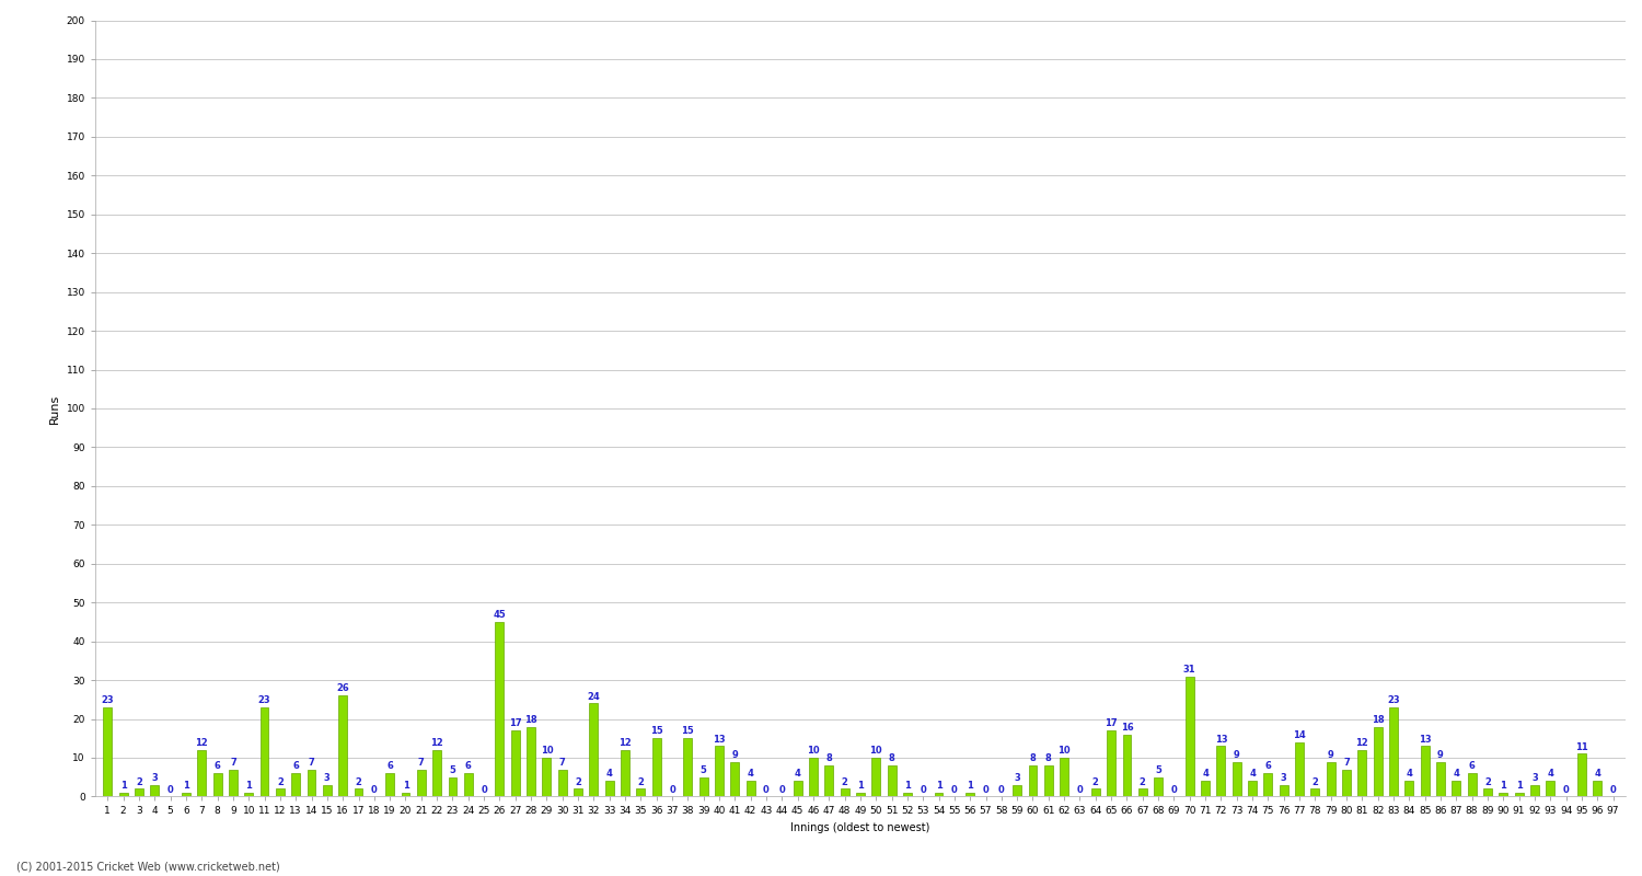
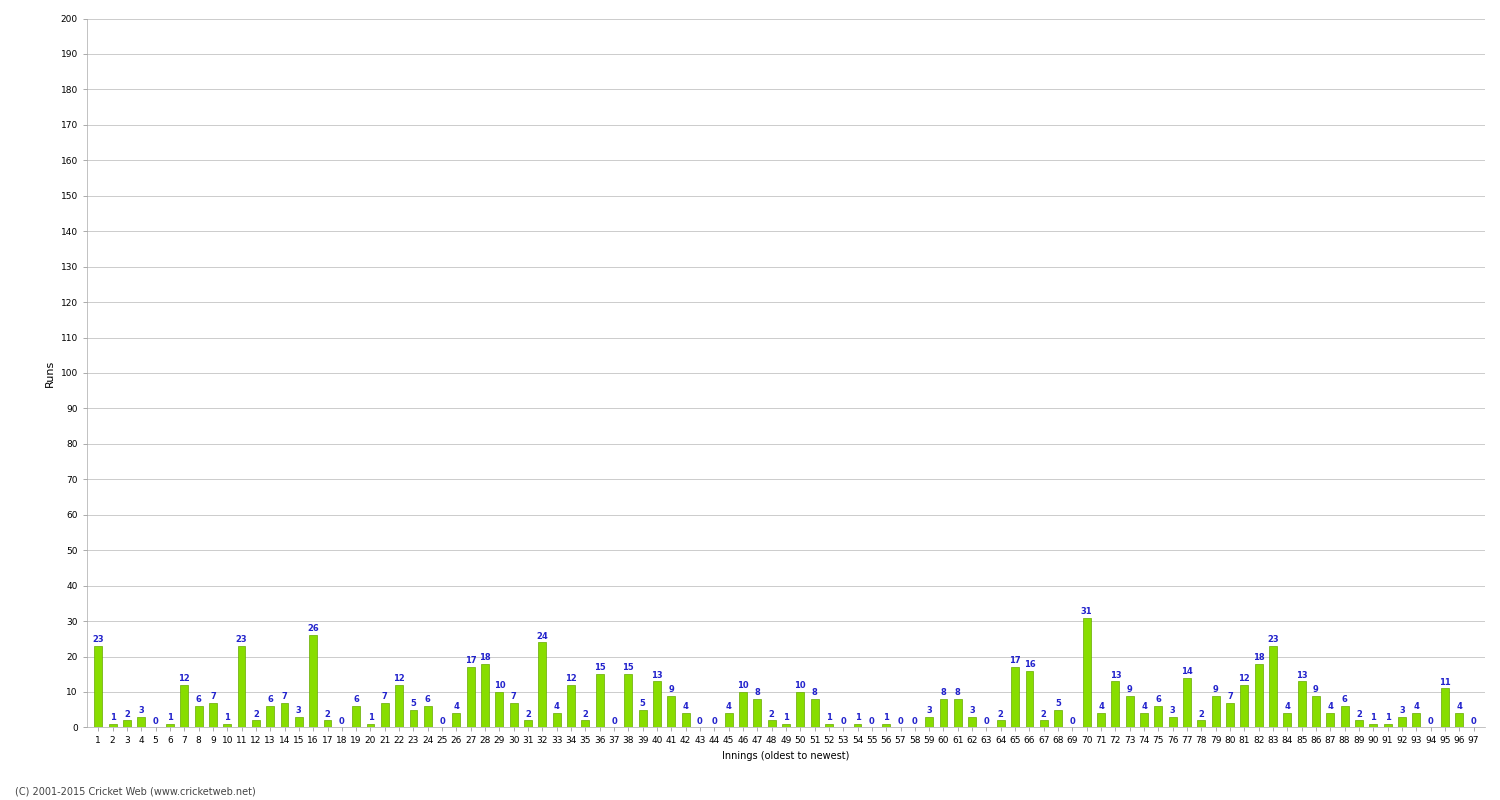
26: 45 -> 4
62: 10 -> 3
